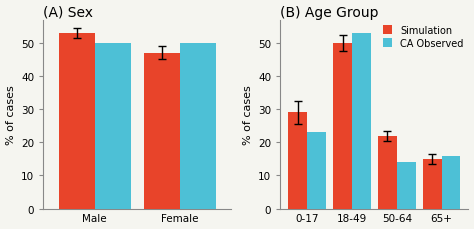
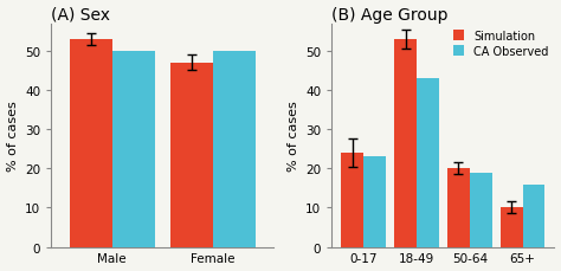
(B) Age Group/Simulation/0-17: 29 -> 24
(B) Age Group/Simulation/18-49: 50 -> 53
(B) Age Group/CA Observed/18-49: 53 -> 43
(B) Age Group/Simulation/50-64: 22 -> 20
(B) Age Group/CA Observed/50-64: 14 -> 19
(B) Age Group/Simulation/65+: 15 -> 10
